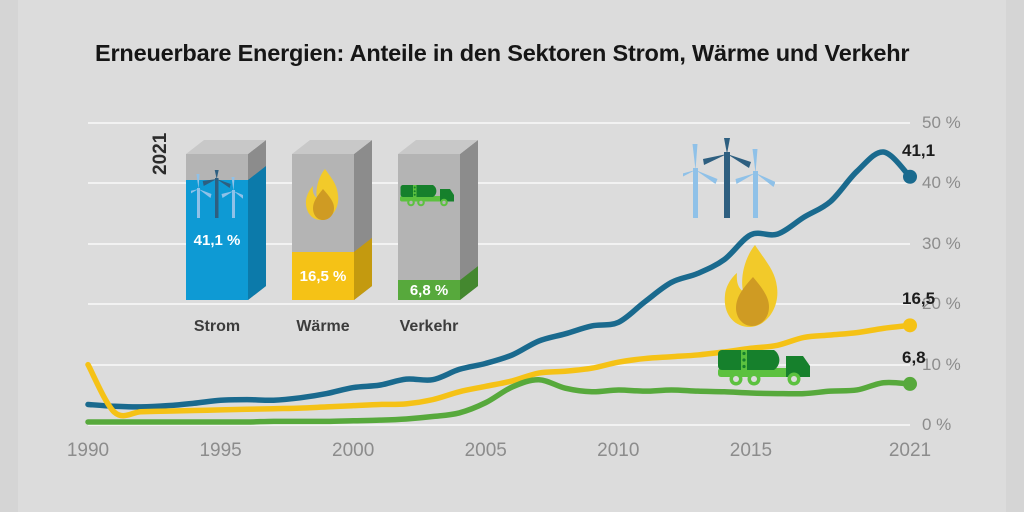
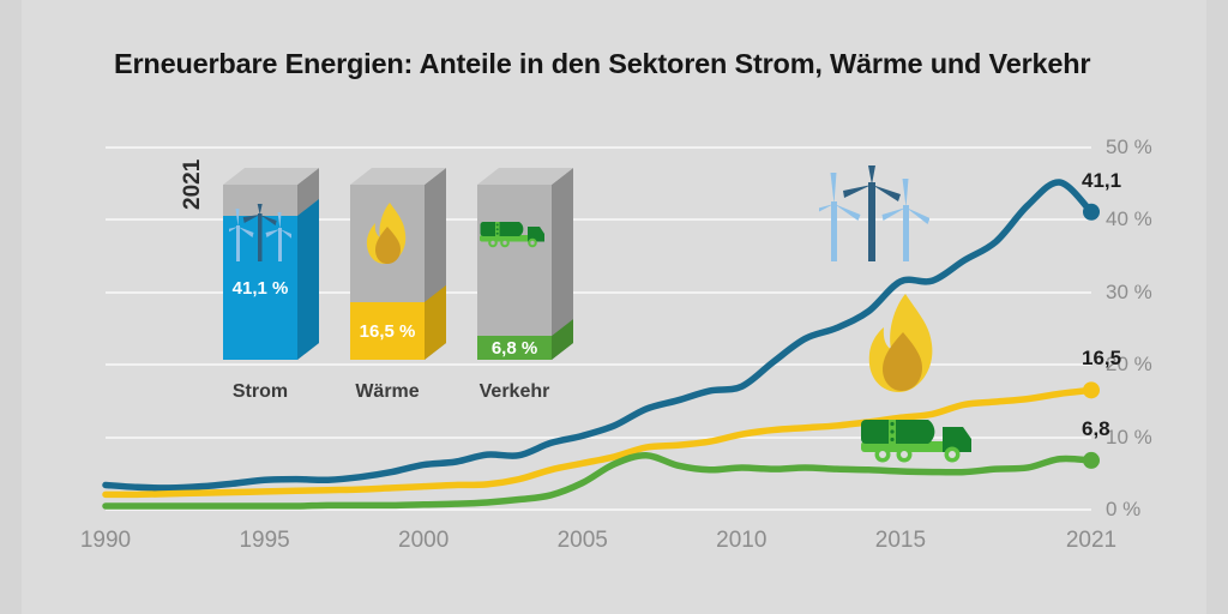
Wärme/1990: 10% -> 2%
